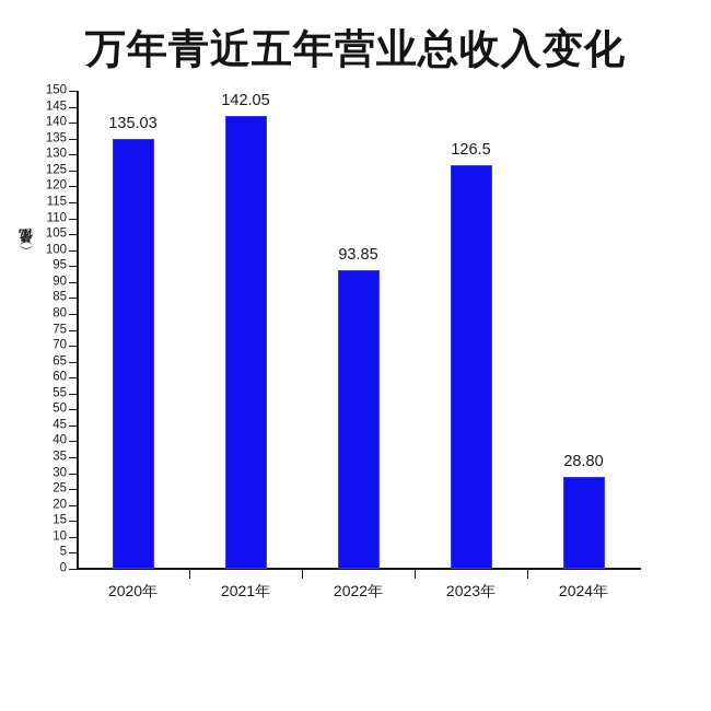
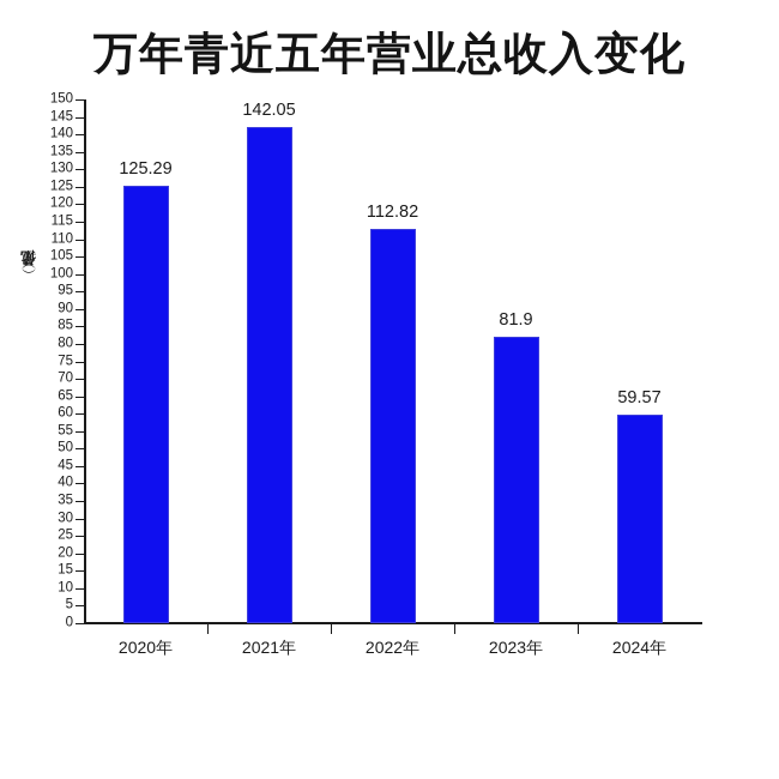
2020年: 135.03 -> 125.29
2022年: 93.85 -> 112.82
2023年: 126.5 -> 81.9
2024年: 28.80 -> 59.57
